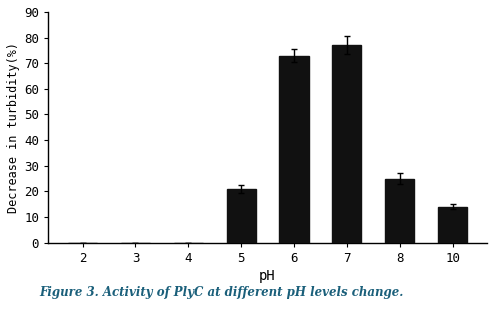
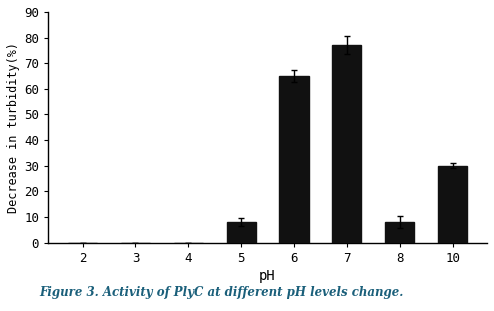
5: 21 -> 8
6: 73 -> 65
8: 25 -> 8
10: 14 -> 30
